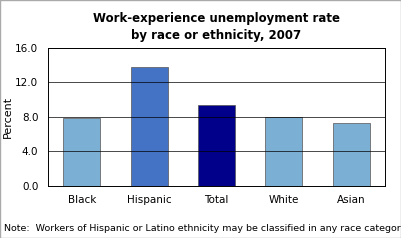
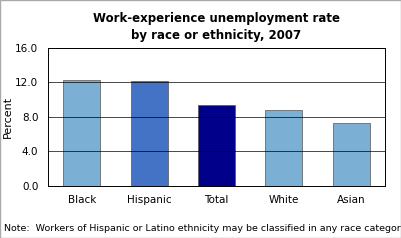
Black: 7.8 -> 12.3
Hispanic: 13.8 -> 12.1
White: 8.0 -> 8.8
